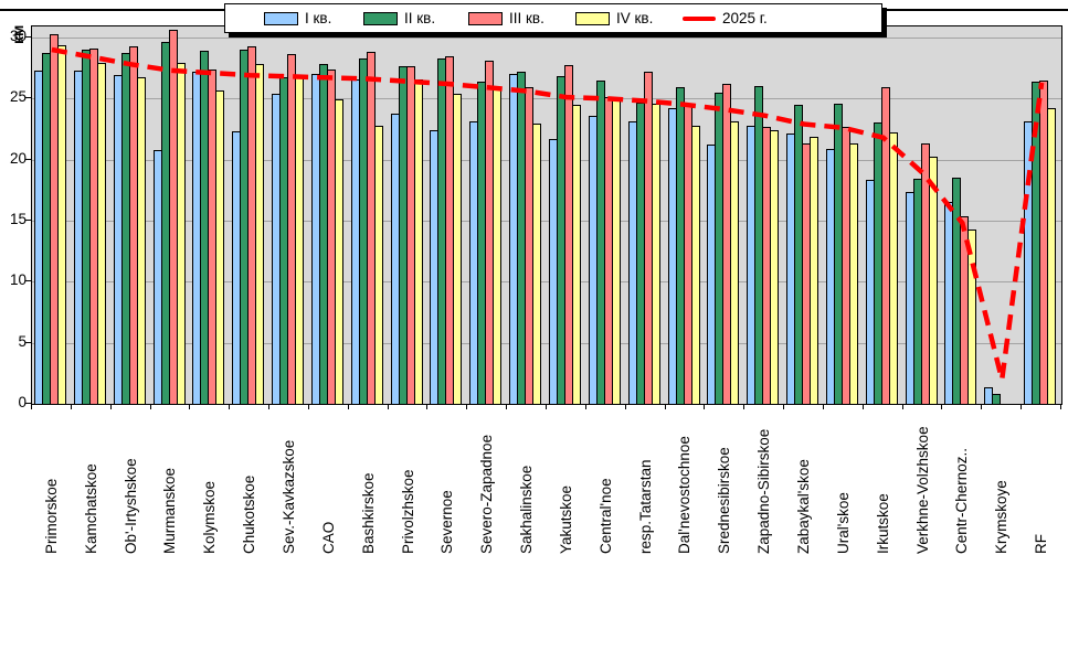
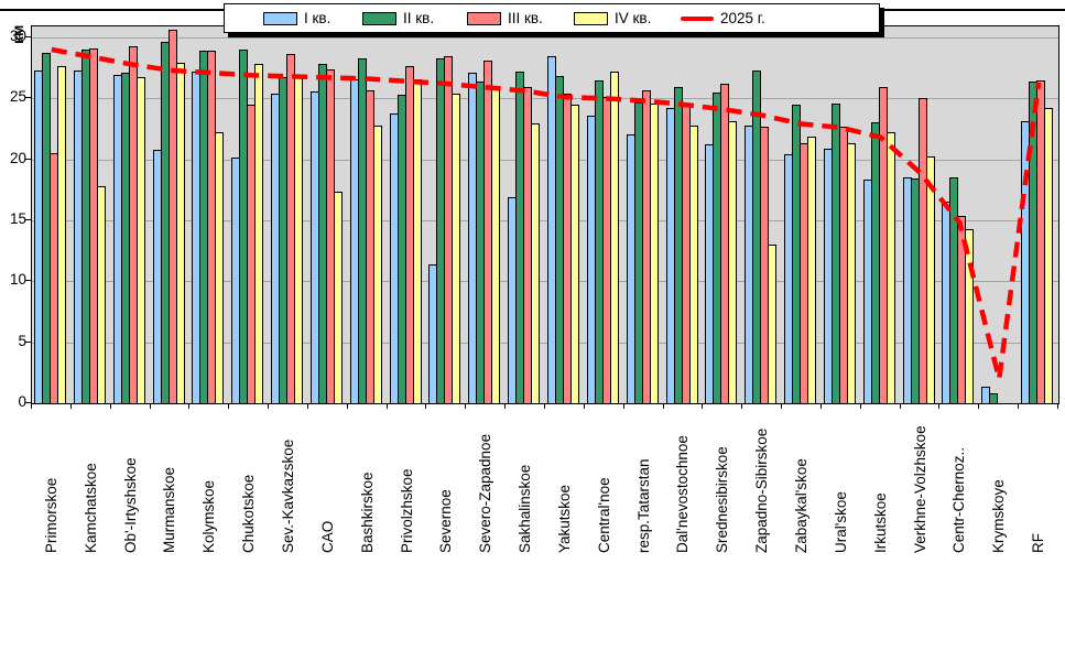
III кв./Primorskoe: 30.3 -> 20.5
IV кв./Primorskoe: 29.4 -> 27.6
IV кв./Kamchatskoe: 27.9 -> 17.8
II кв./Ob'-Irtyshskoe: 28.7 -> 27.1
III кв./Kolymskoe: 27.4 -> 28.9
IV кв./Kolymskoe: 25.7 -> 22.2
I кв./Chukotskoe: 22.3 -> 20.1
III кв./Chukotskoe: 29.3 -> 24.5
I кв./CAO: 27.0 -> 25.6
IV кв./CAO: 24.9 -> 17.3
III кв./Bashkirskoe: 28.8 -> 25.7
II кв./Privolzhskoe: 27.6 -> 25.3
I кв./Severnoe: 22.4 -> 11.4
I кв./Severo-Zapadnoe: 23.1 -> 27.1
I кв./Sakhalinskoe: 27.0 -> 16.9
I кв./Yakutskoe: 21.7 -> 28.5
III кв./Yakutskoe: 27.7 -> 25.4
IV кв./Central'noe: 24.9 -> 27.2
I кв./resp.Tatarstan: 23.1 -> 22.0
III кв./resp.Tatarstan: 27.2 -> 25.7
II кв./Zapadno-Sibirskoe: 26.0 -> 27.3
IV кв./Zapadno-Sibirskoe: 22.4 -> 13.0
I кв./Zabaykal'skoe: 22.1 -> 20.4
I кв./Verkhne-Volzhskoe: 17.3 -> 18.5
III кв./Verkhne-Volzhskoe: 21.3 -> 25.0
